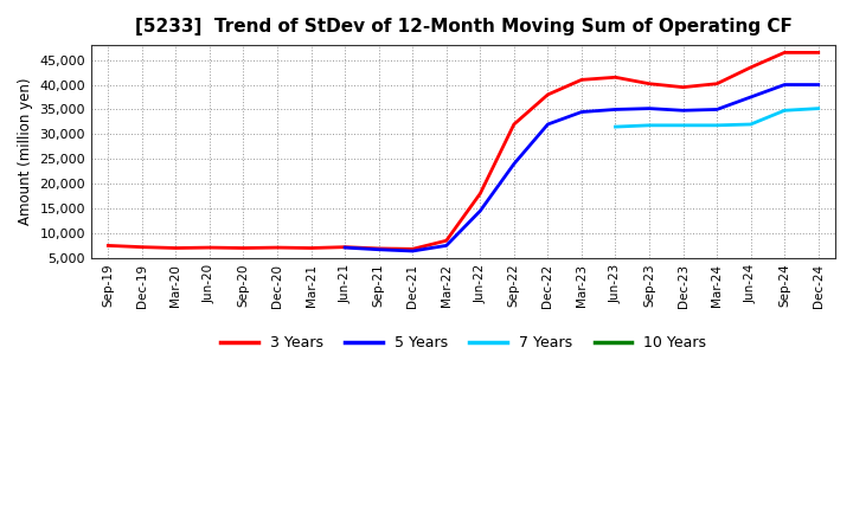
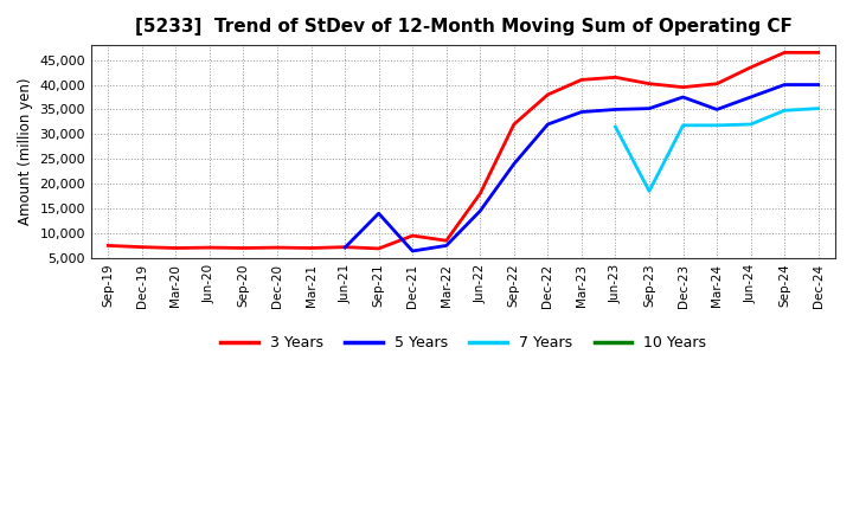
5 Years/Sep-21: 6,700 -> 14,000
3 Years/Dec-21: 6,800 -> 9,500
7 Years/Sep-23: 31,800 -> 18,500
5 Years/Dec-23: 34,800 -> 37,500
